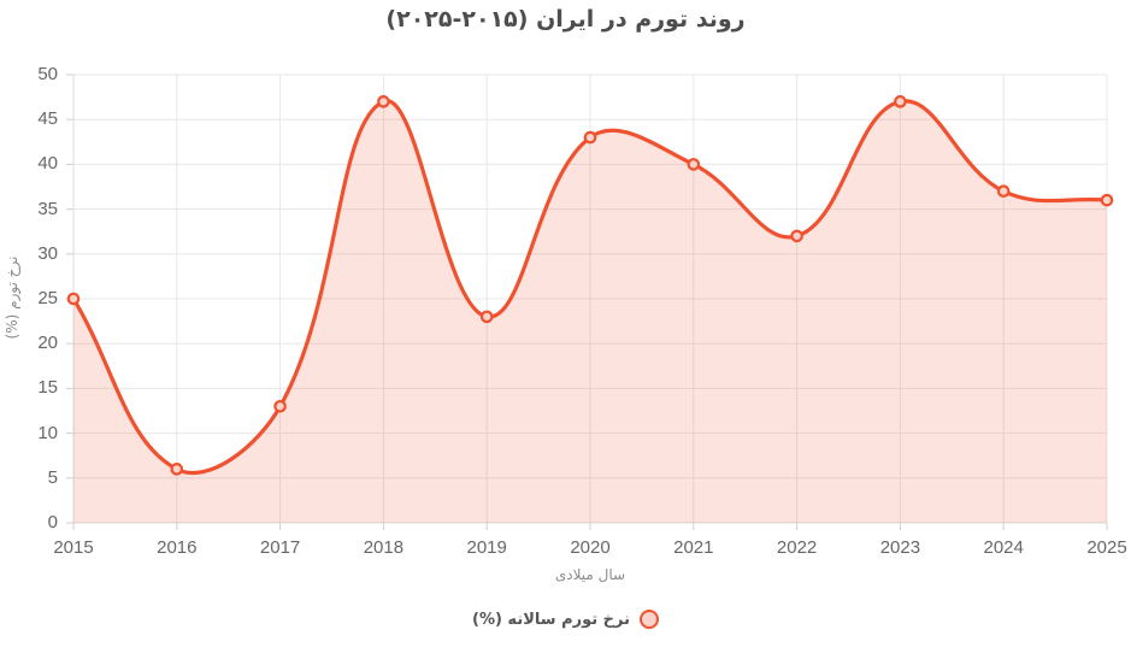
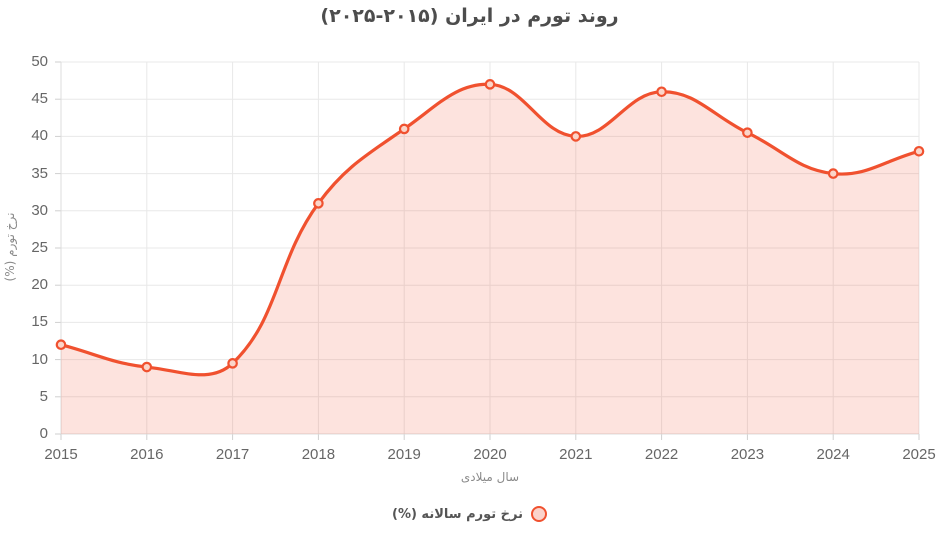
2015: 25 -> 12
2016: 6 -> 9
2017: 13 -> 10
2018: 47 -> 31
2019: 23 -> 41
2020: 43 -> 47
2022: 32 -> 46
2023: 47 -> 40
2024: 37 -> 35
2025: 36 -> 38
